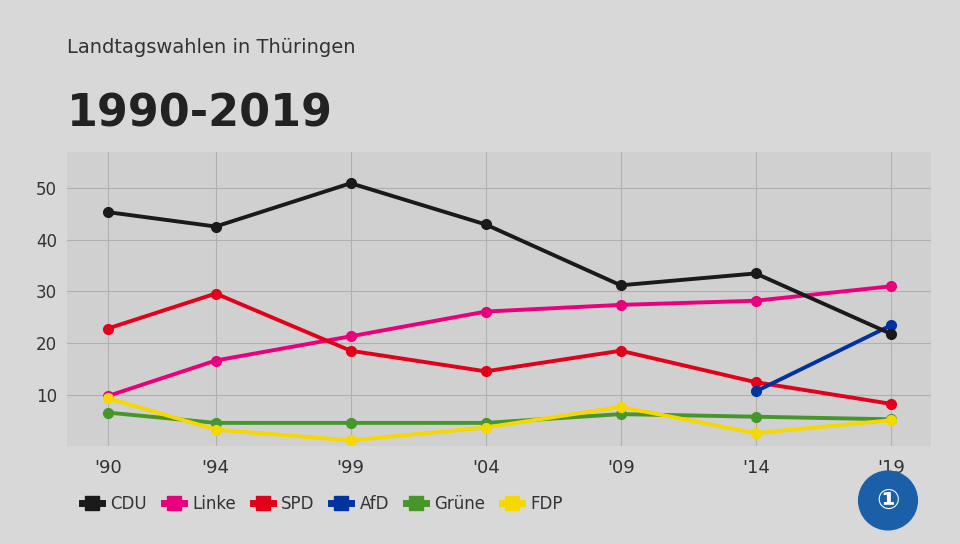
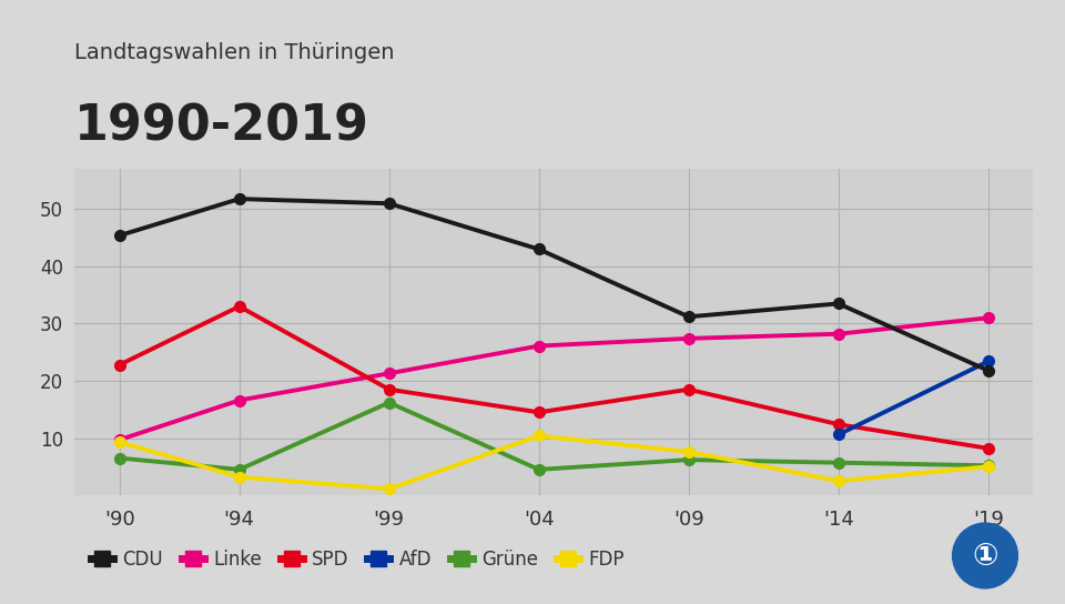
CDU/'94: 42.6 -> 51.8
SPD/'94: 29.6 -> 33.0
Grüne/'99: 4.5 -> 16.2
FDP/'04: 3.6 -> 10.4
